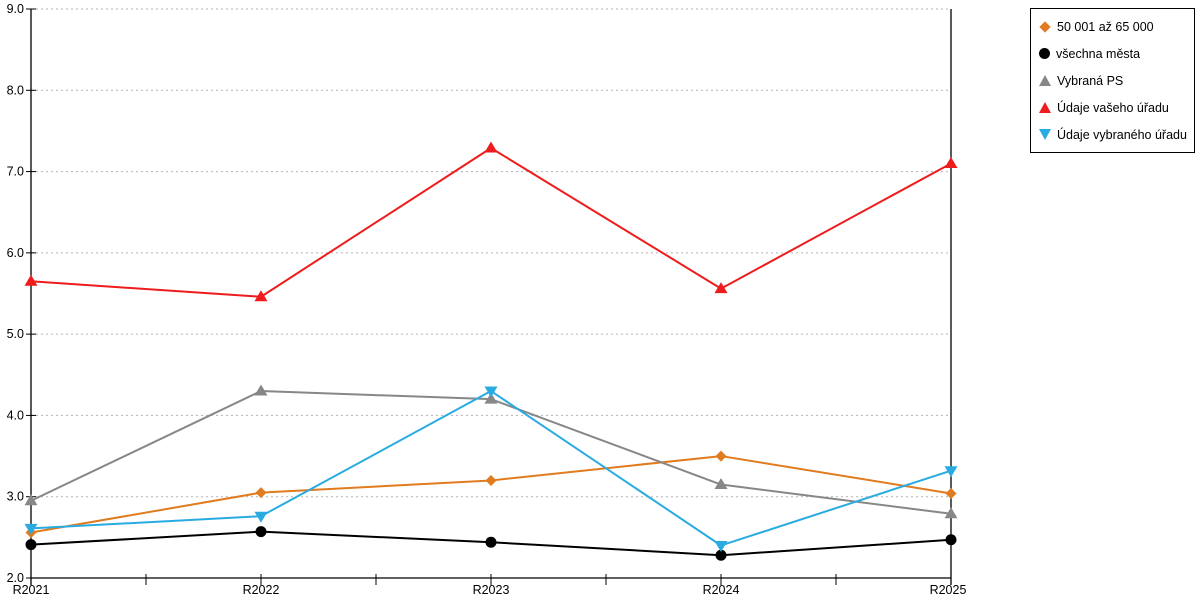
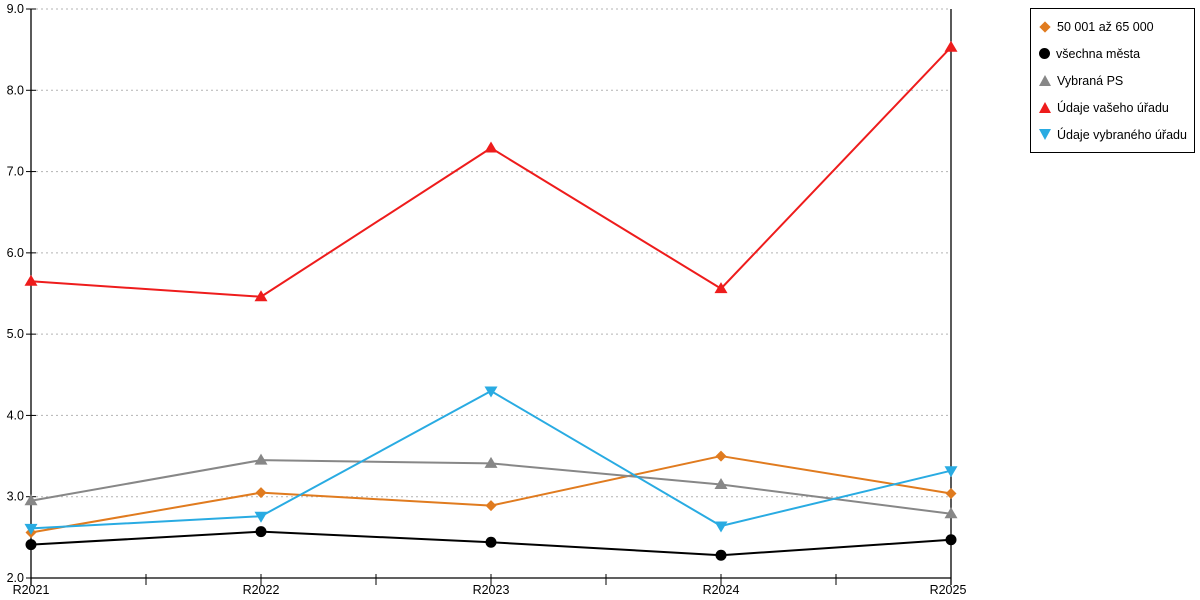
Vybraná PS/R2022: 4.3 -> 3.5
50 001 až 65 000/R2023: 3.2 -> 2.9
Vybraná PS/R2023: 4.2 -> 3.4
Údaje vybraného úřadu/R2024: 2.4 -> 2.6
Údaje vašeho úřadu/R2025: 7.1 -> 8.5
